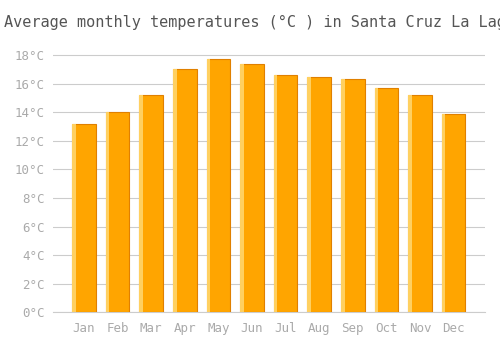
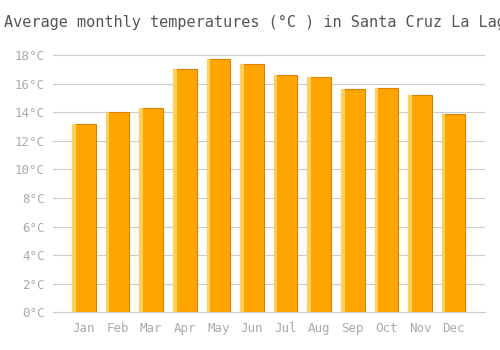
Mar: 15.2°C -> 14.3°C
Sep: 16.3°C -> 15.6°C
